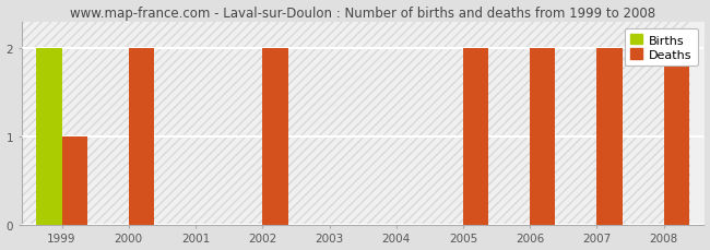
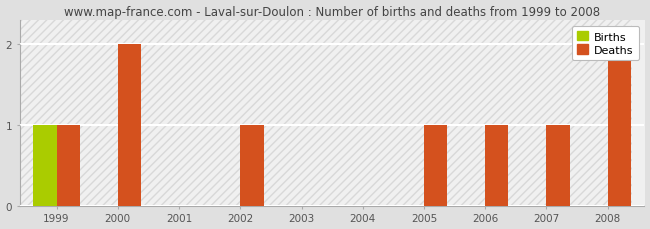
Births/1999: 2 -> 1
Deaths/2002: 2 -> 1
Deaths/2005: 2 -> 1
Deaths/2006: 2 -> 1
Deaths/2007: 2 -> 1
